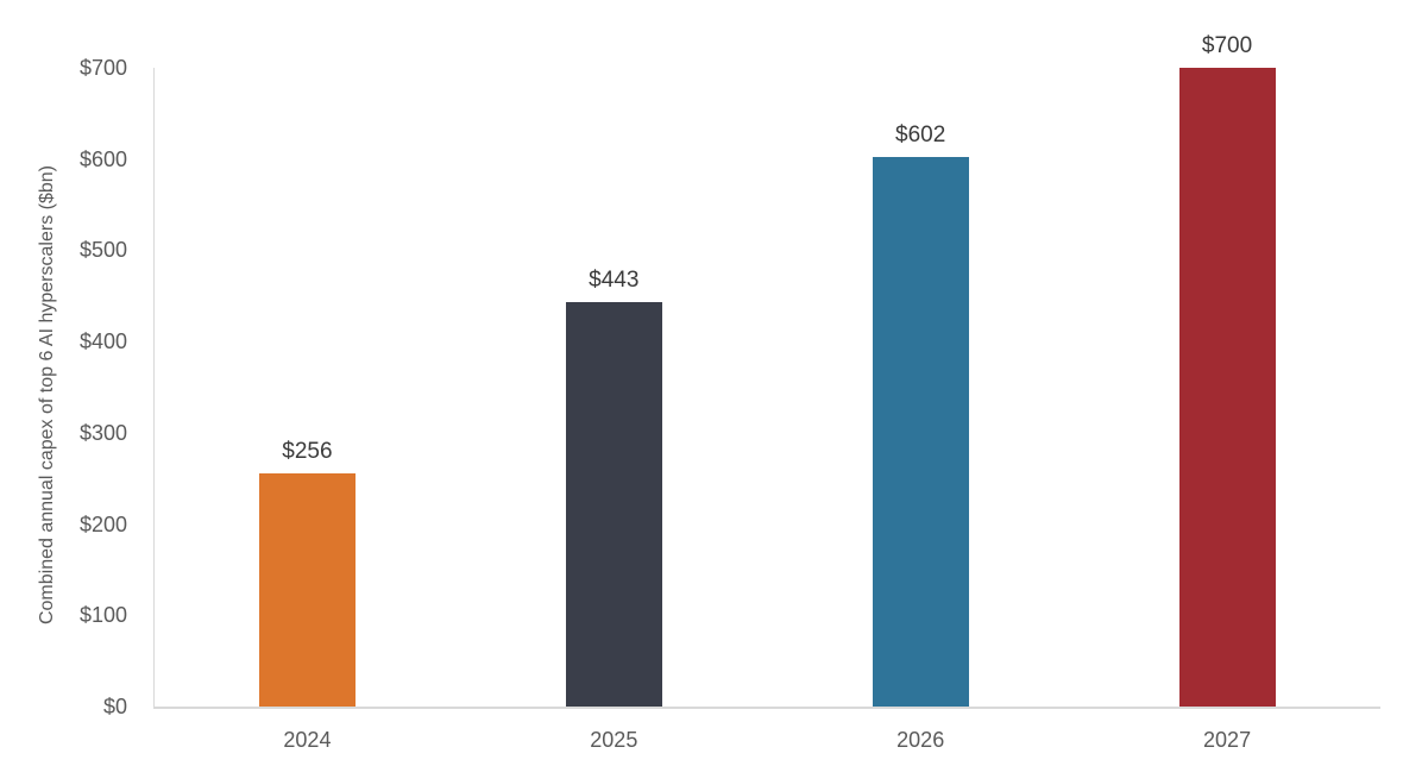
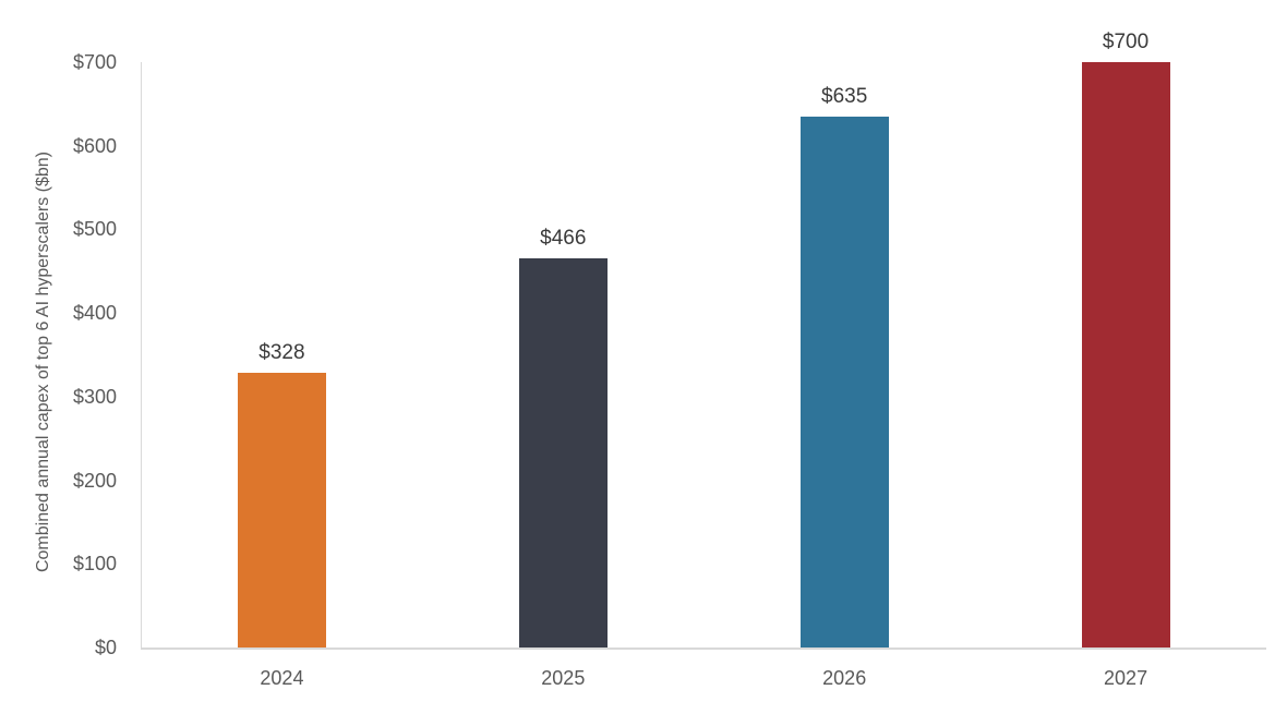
2024: $256 -> $328
2025: $443 -> $466
2026: $602 -> $635
